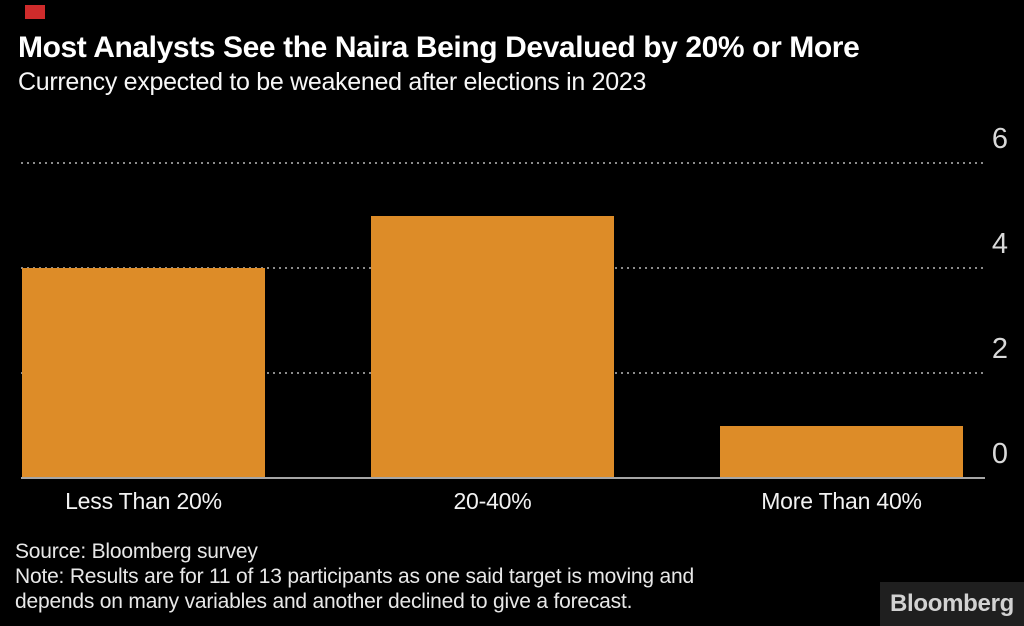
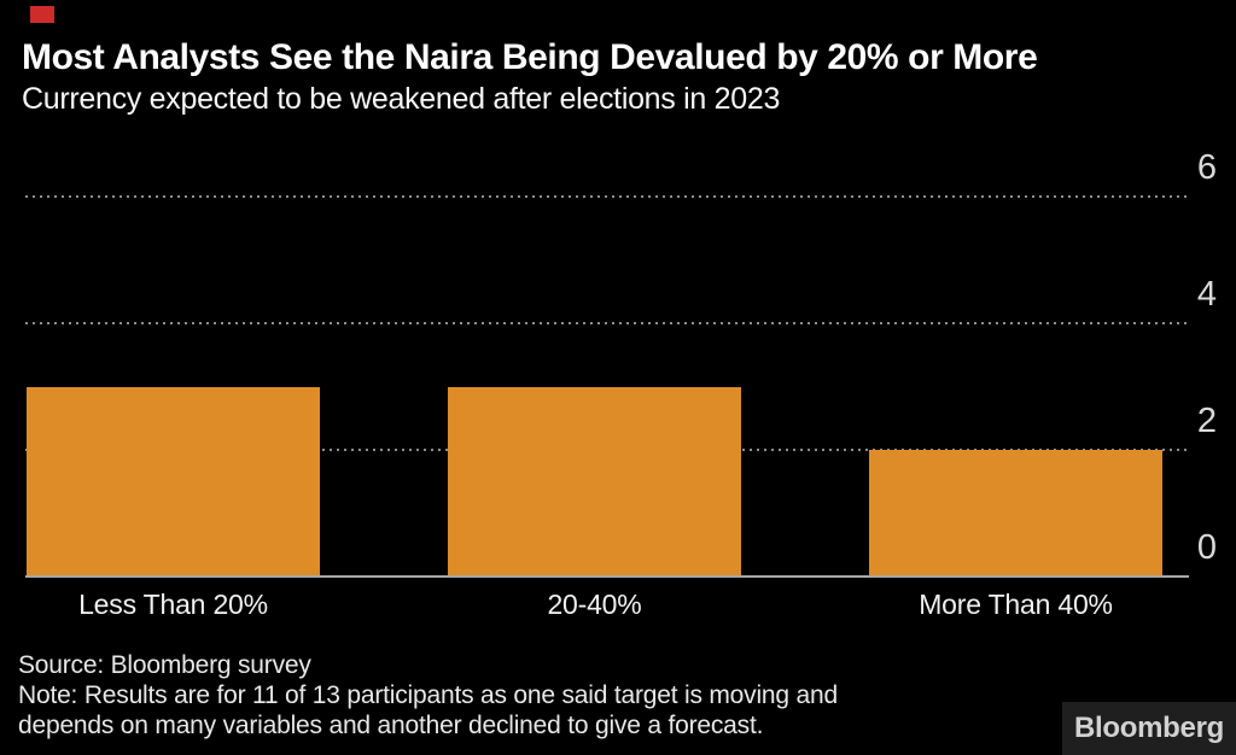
Less Than 20%: 4 -> 3
20-40%: 5 -> 3
More Than 40%: 1 -> 2
